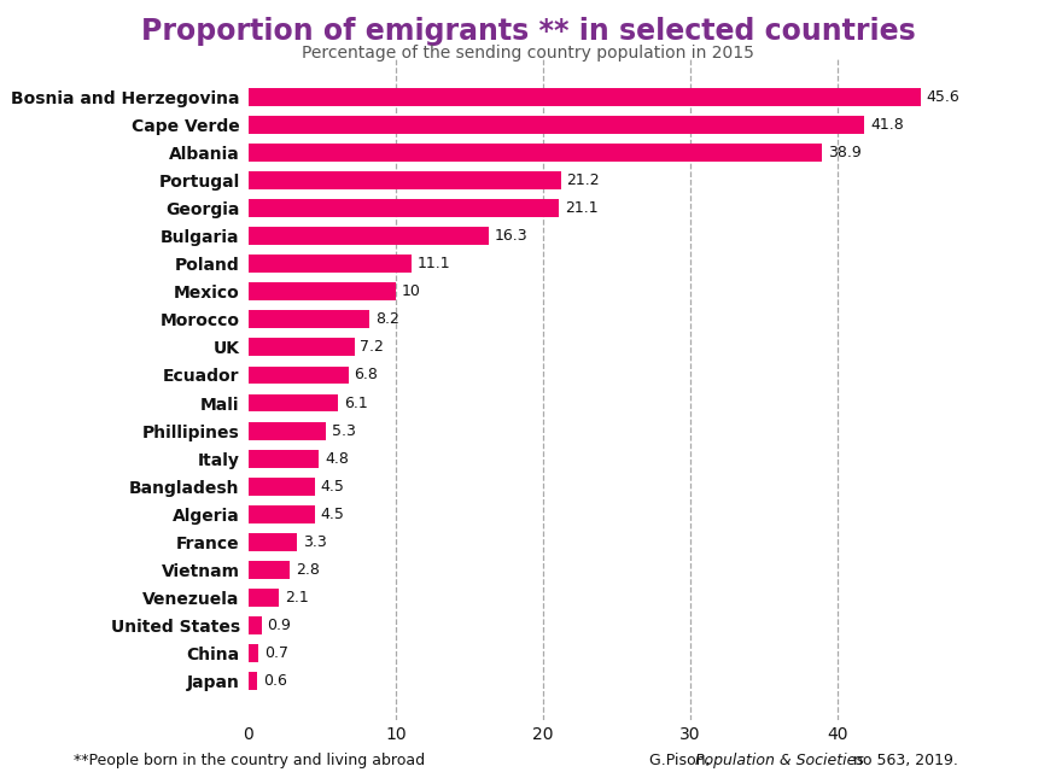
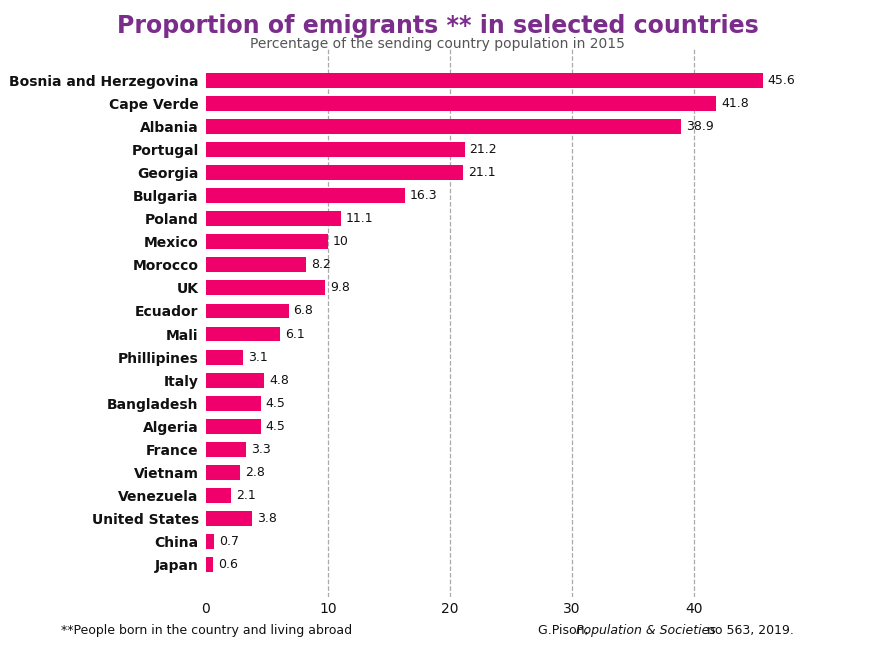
UK: 7.2 -> 9.8
Phillipines: 5.3 -> 3.1
United States: 0.9 -> 3.8
